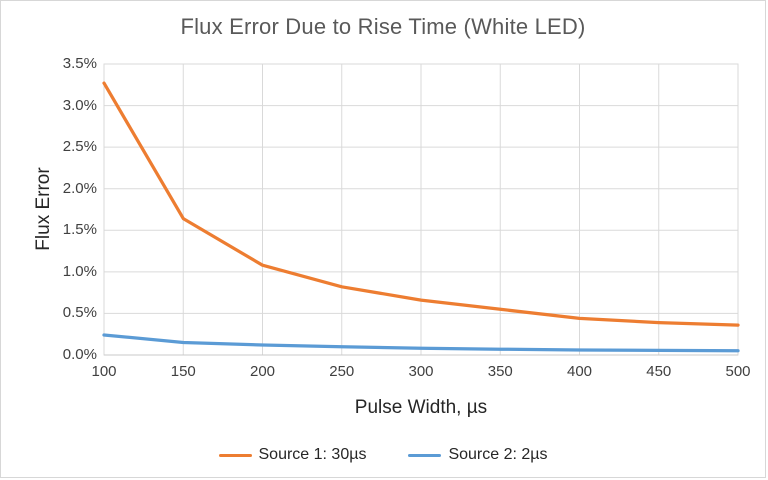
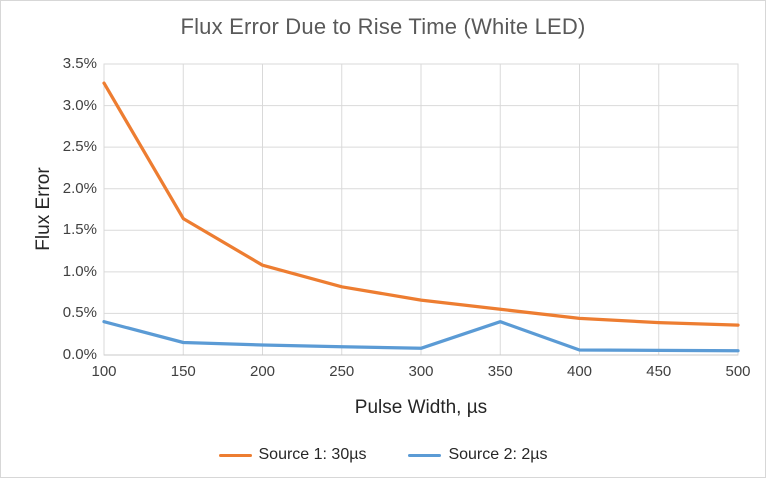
Source 2: 2µs/100: 0.2% -> 0.4%
Source 2: 2µs/350: 0.1% -> 0.4%
